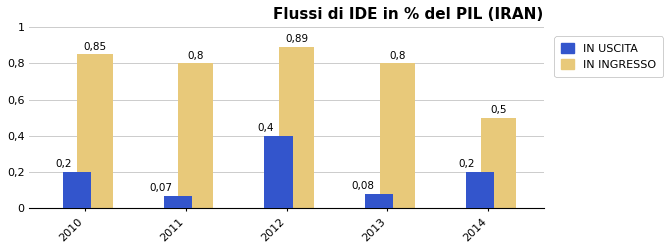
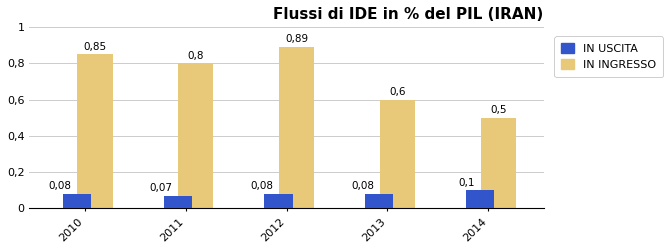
IN USCITA/2010: 0,2 -> 0,1
IN USCITA/2012: 0,4 -> 0,08
IN INGRESSO/2013: 0,8 -> 0,6
IN USCITA/2014: 0,2 -> 0,1
